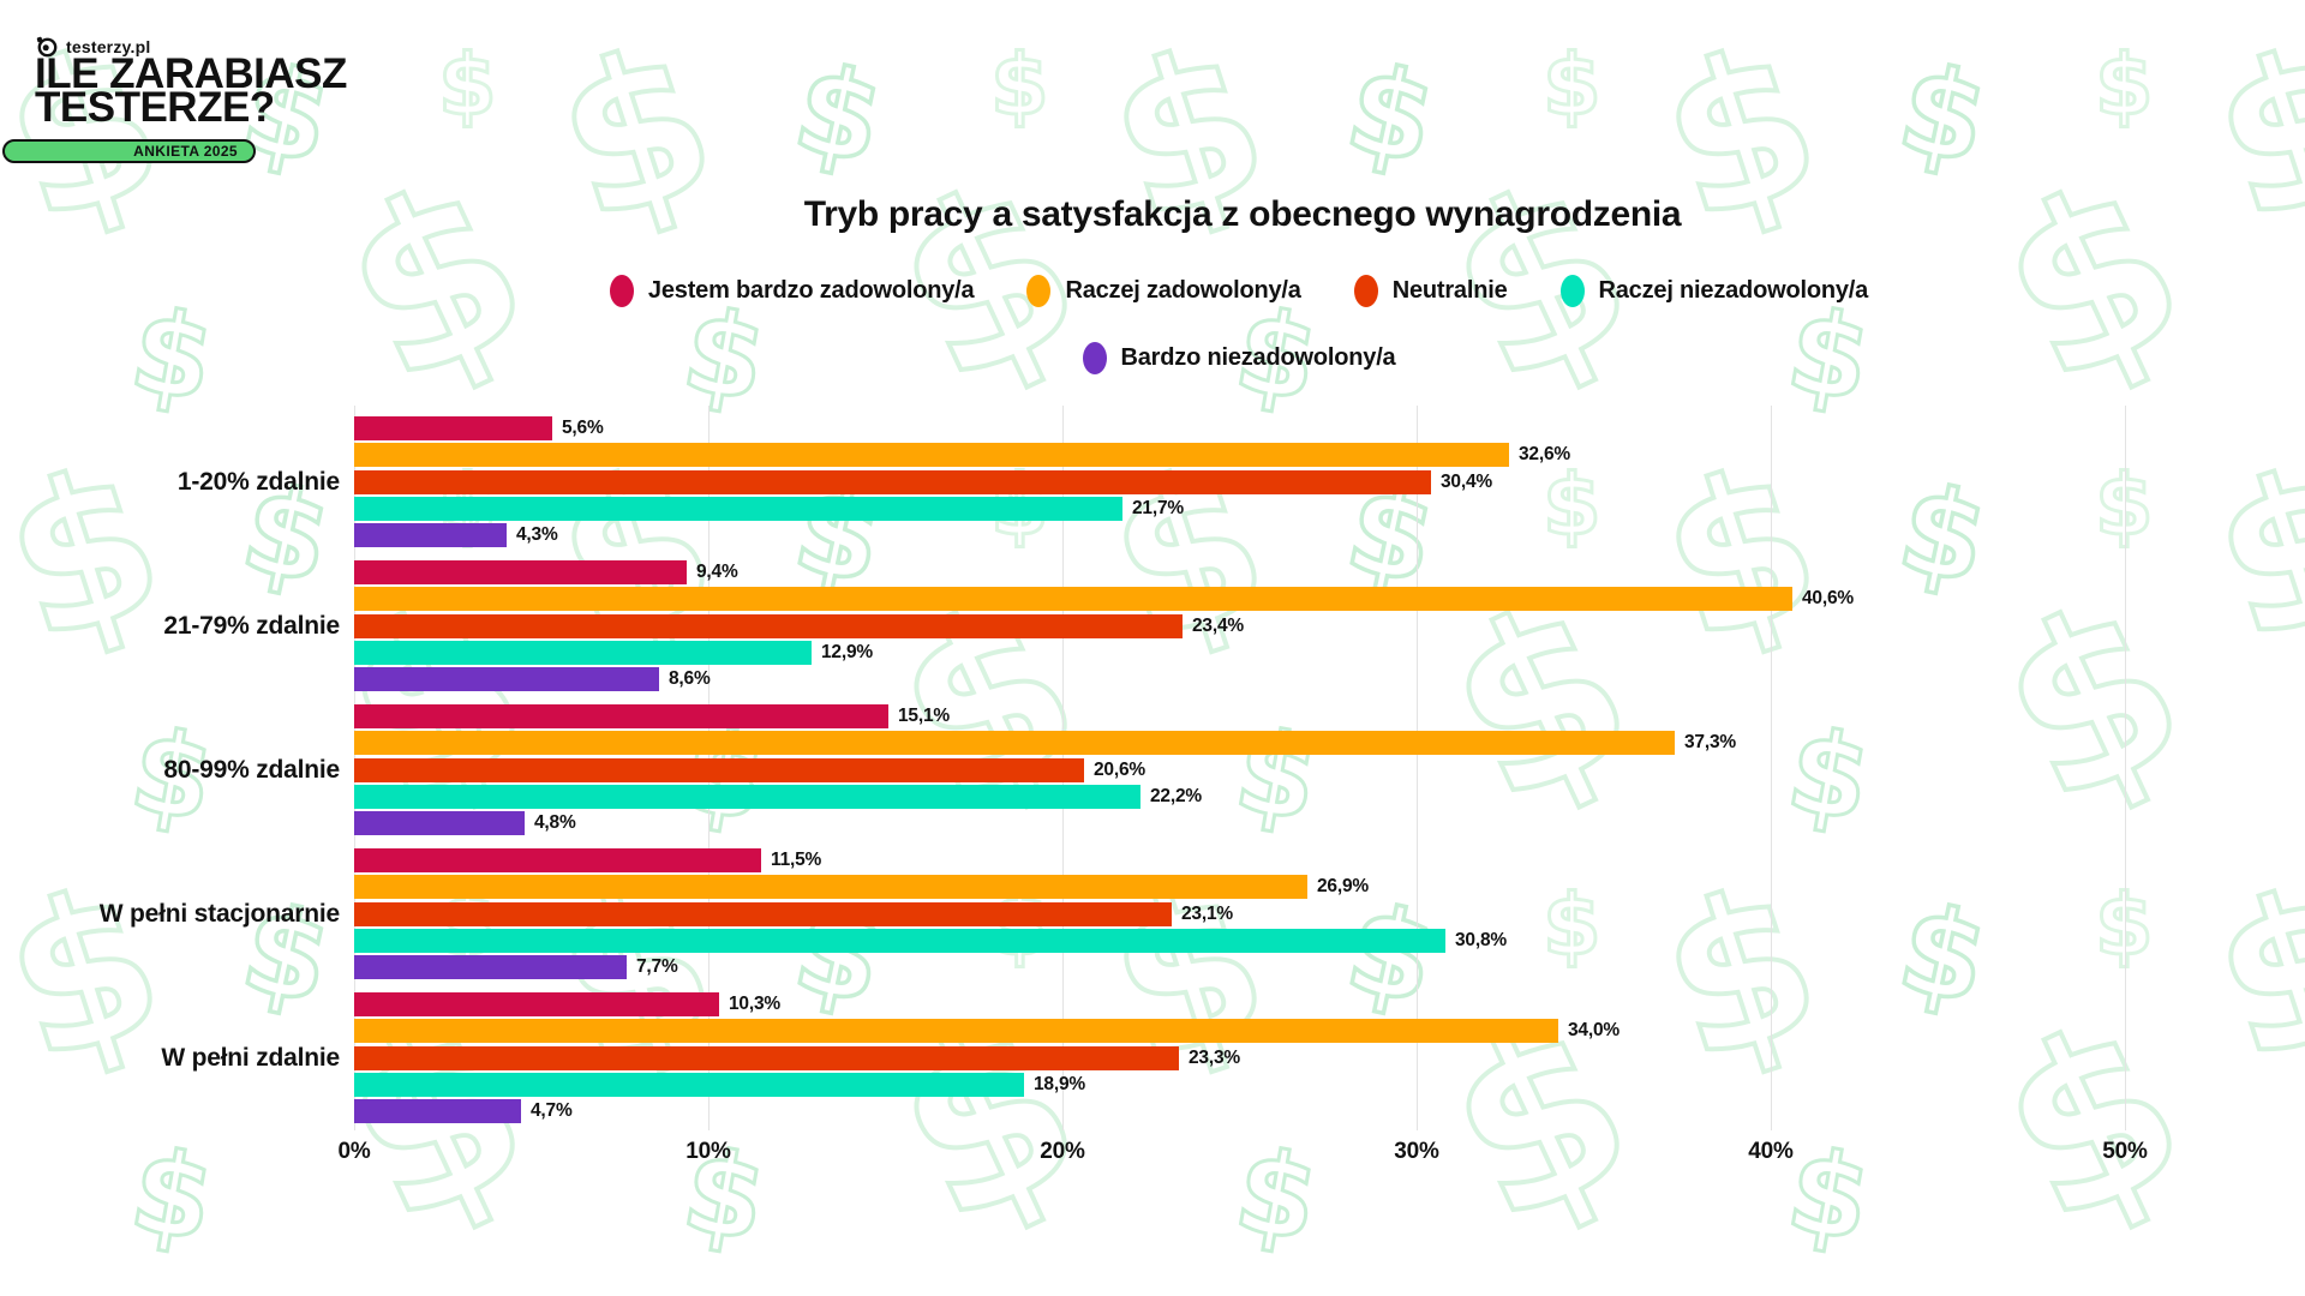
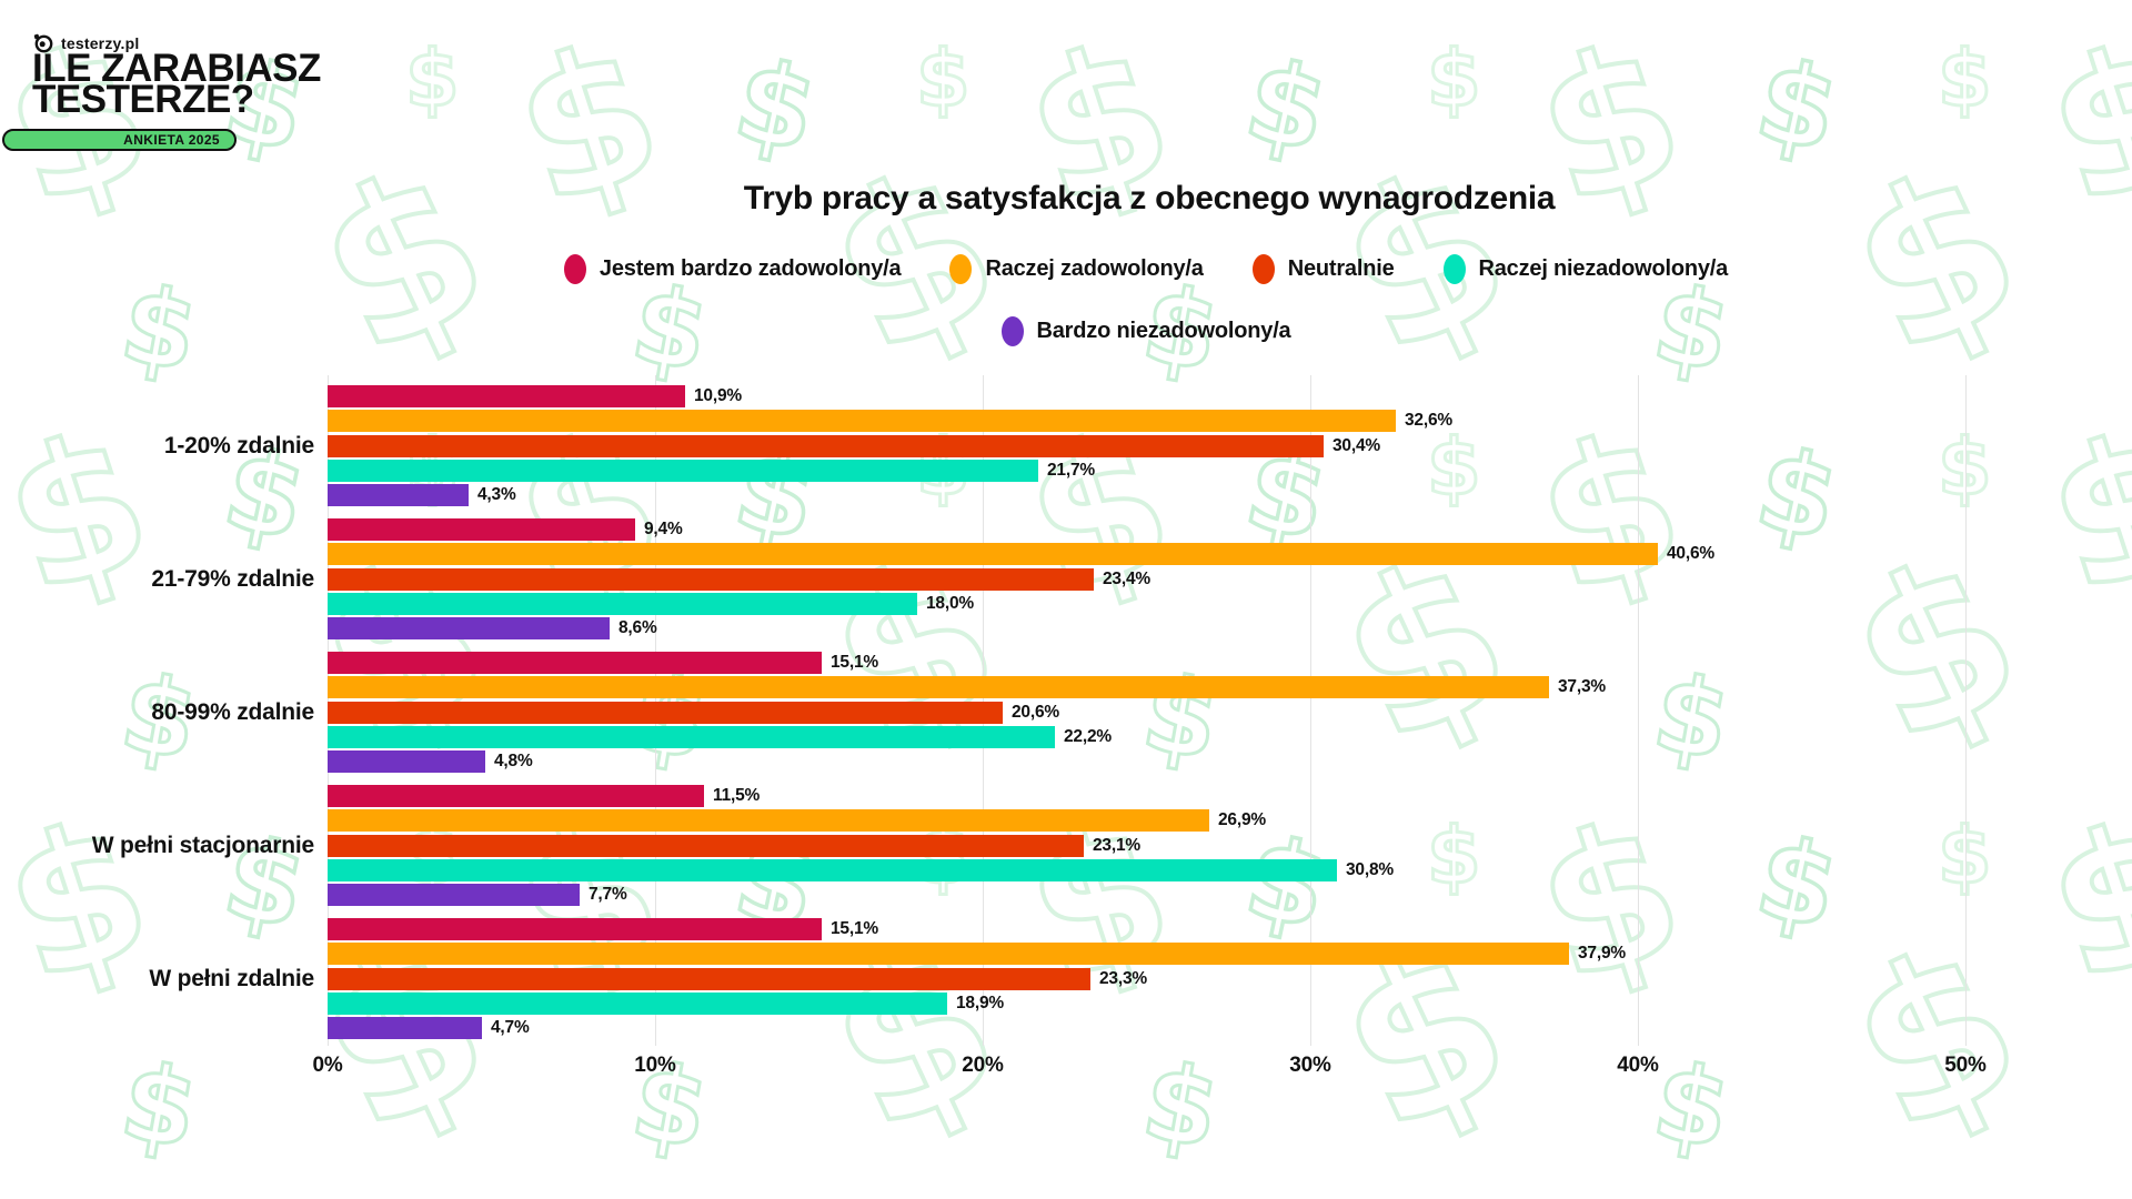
Jestem bardzo zadowolony/a/1-20% zdalnie: 5,6% -> 10,9%
Raczej niezadowolony/a/21-79% zdalnie: 12,9% -> 18,0%
Jestem bardzo zadowolony/a/W pełni zdalnie: 10,3% -> 15,1%
Raczej zadowolony/a/W pełni zdalnie: 34,0% -> 37,9%
